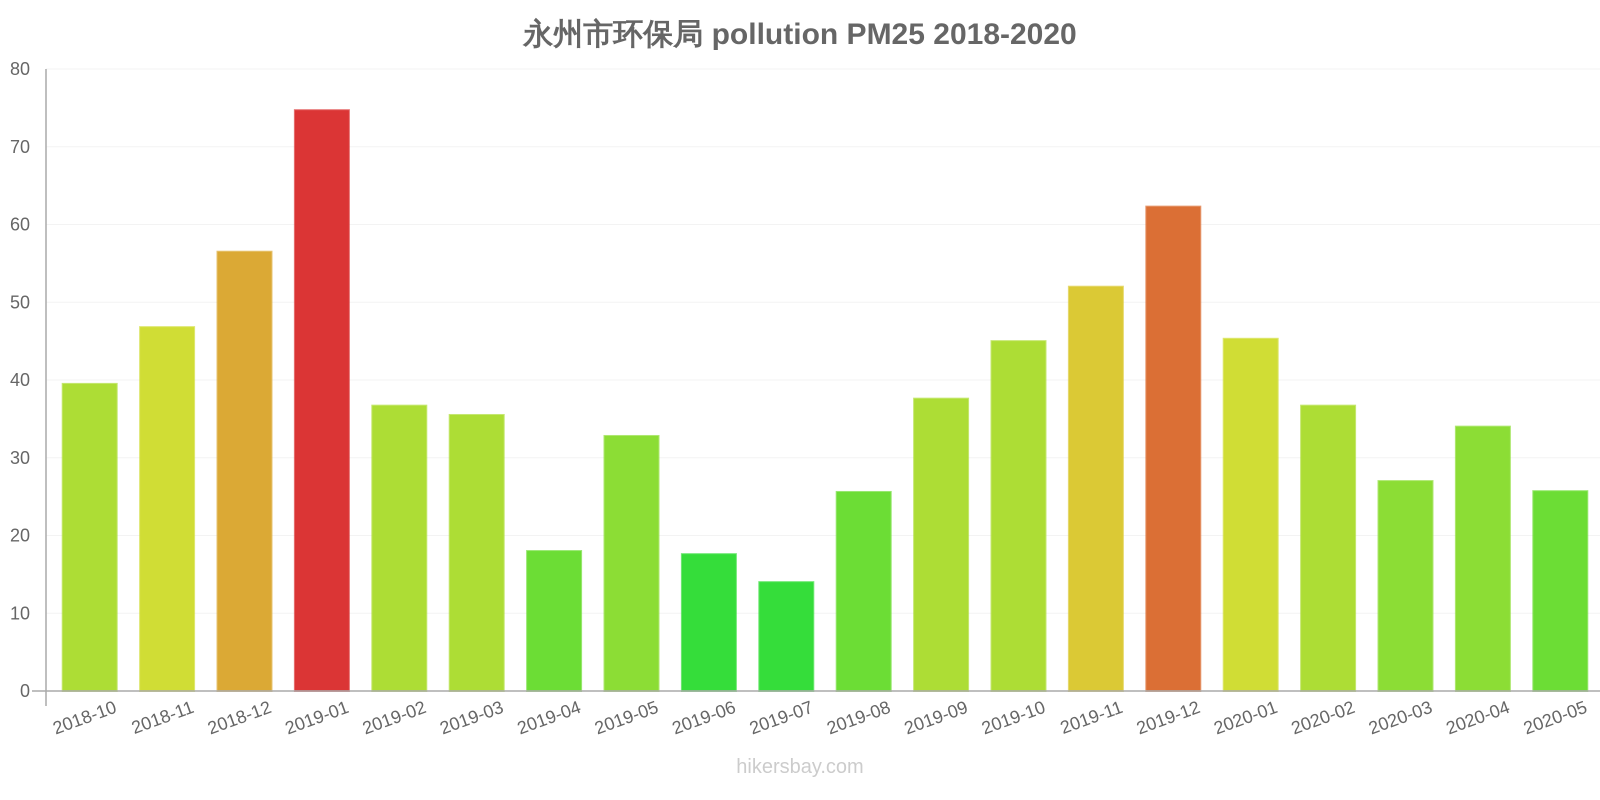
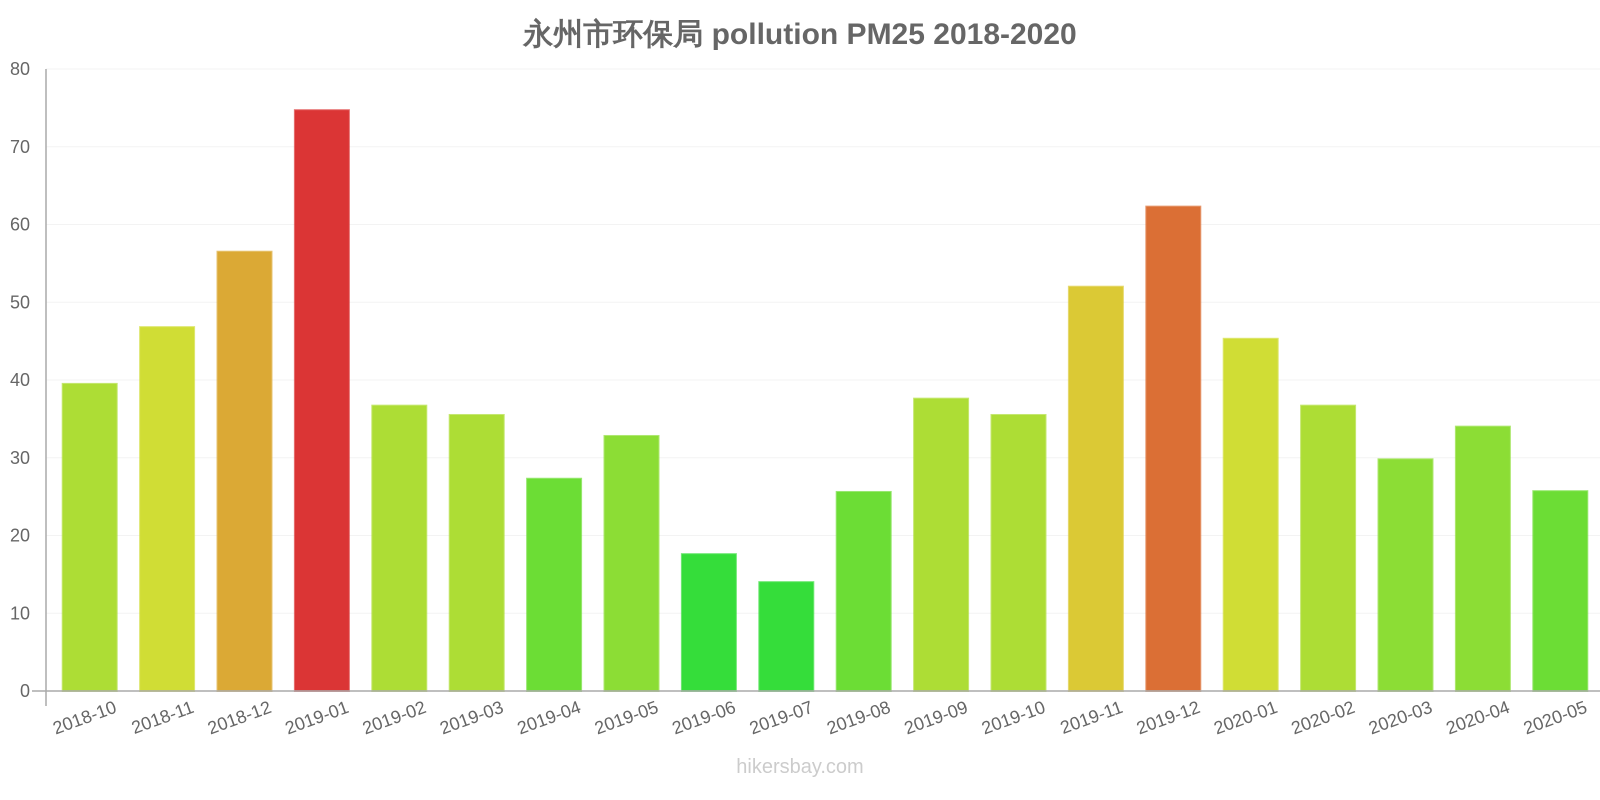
2019-04: 18 -> 27
2019-10: 45 -> 36
2020-03: 27 -> 30
